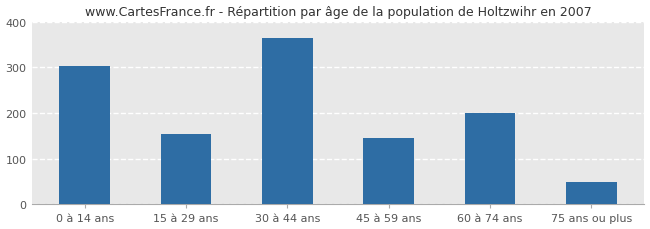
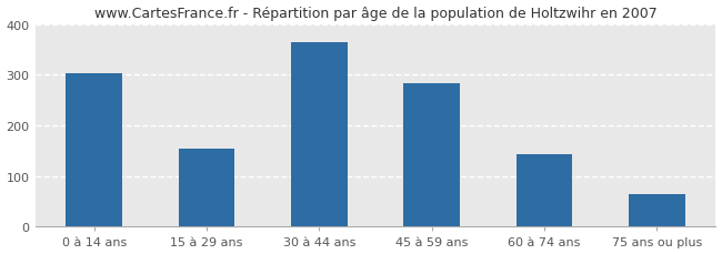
45 à 59 ans: 145 -> 283
60 à 74 ans: 200 -> 144
75 ans ou plus: 50 -> 65
